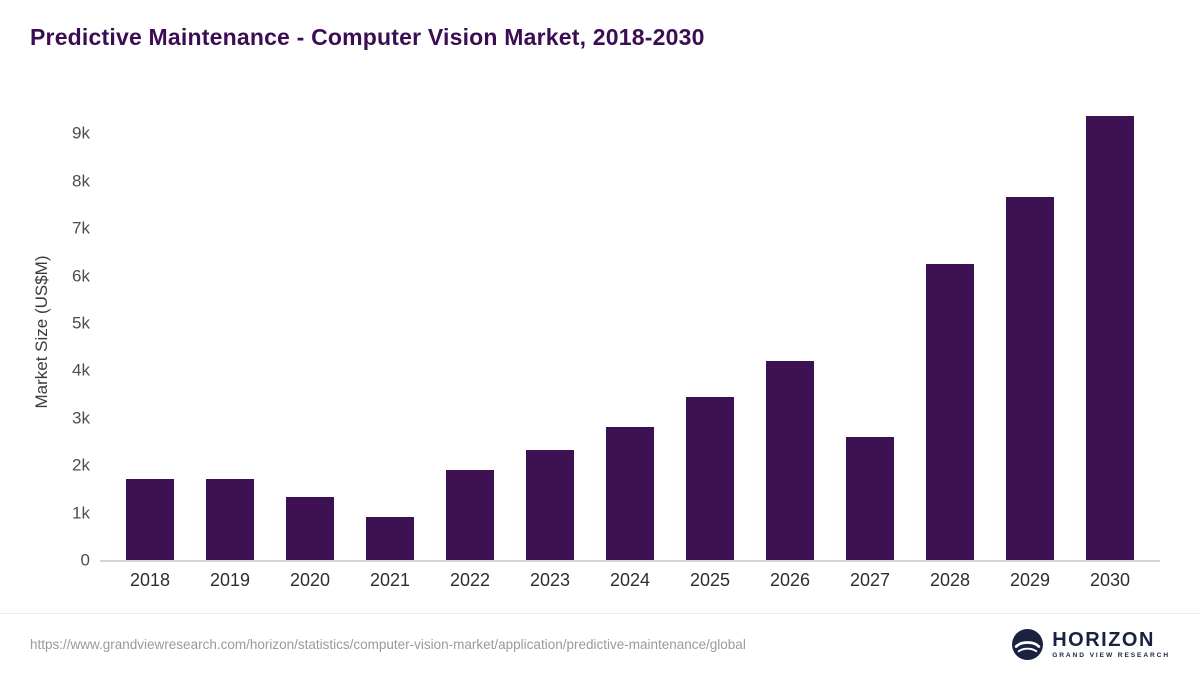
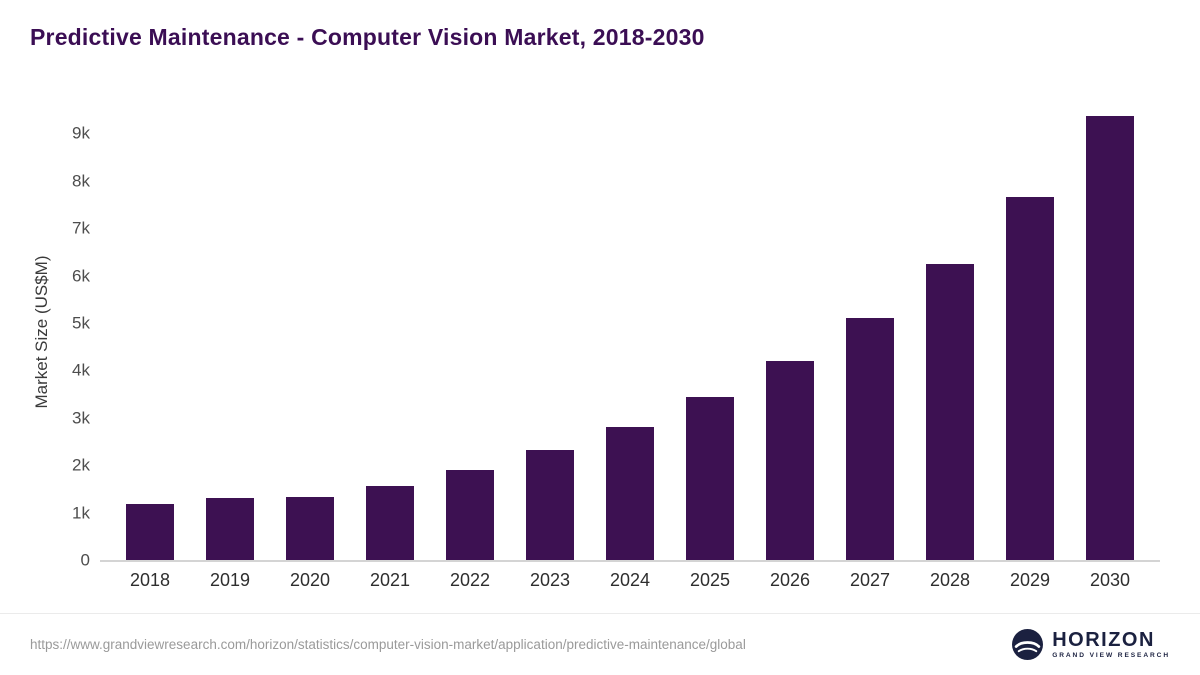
2018: 1.7k -> 1.2k
2019: 1.7k -> 1.3k
2021: 0.9k -> 1.6k
2027: 2.6k -> 5.1k
